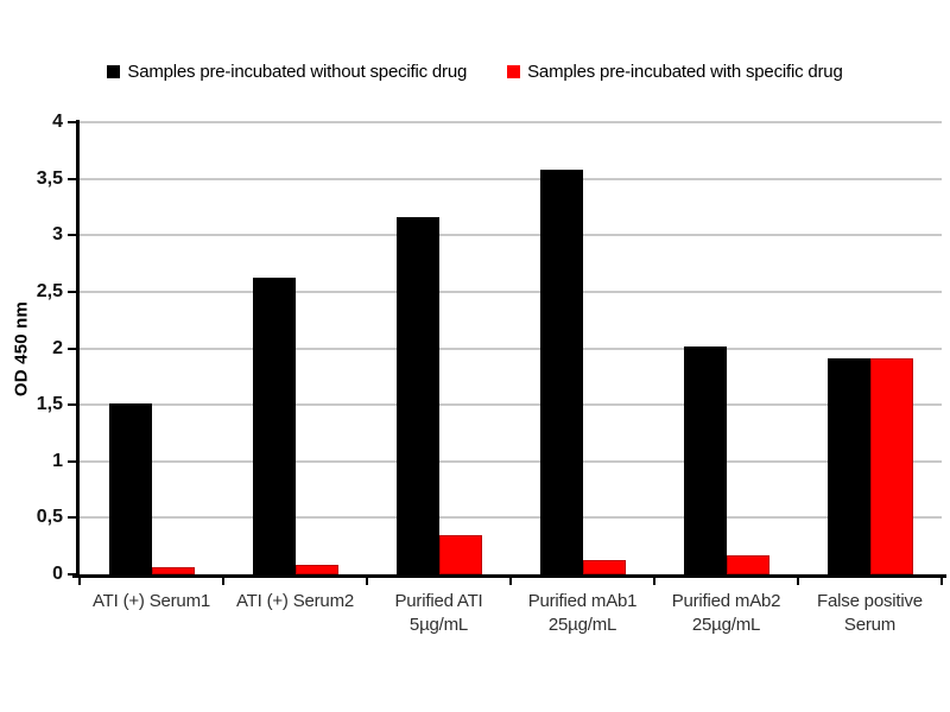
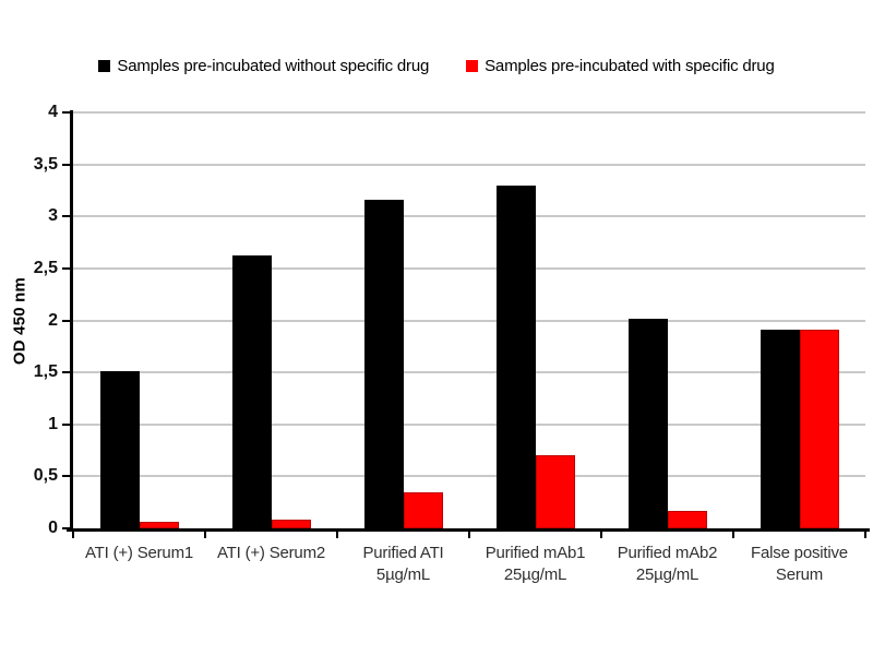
Samples pre-incubated without specific drug/Purified mAb1 25µg/mL: 3.6 -> 3.3
Samples pre-incubated with specific drug/Purified mAb1 25µg/mL: 0.1 -> 0.7
